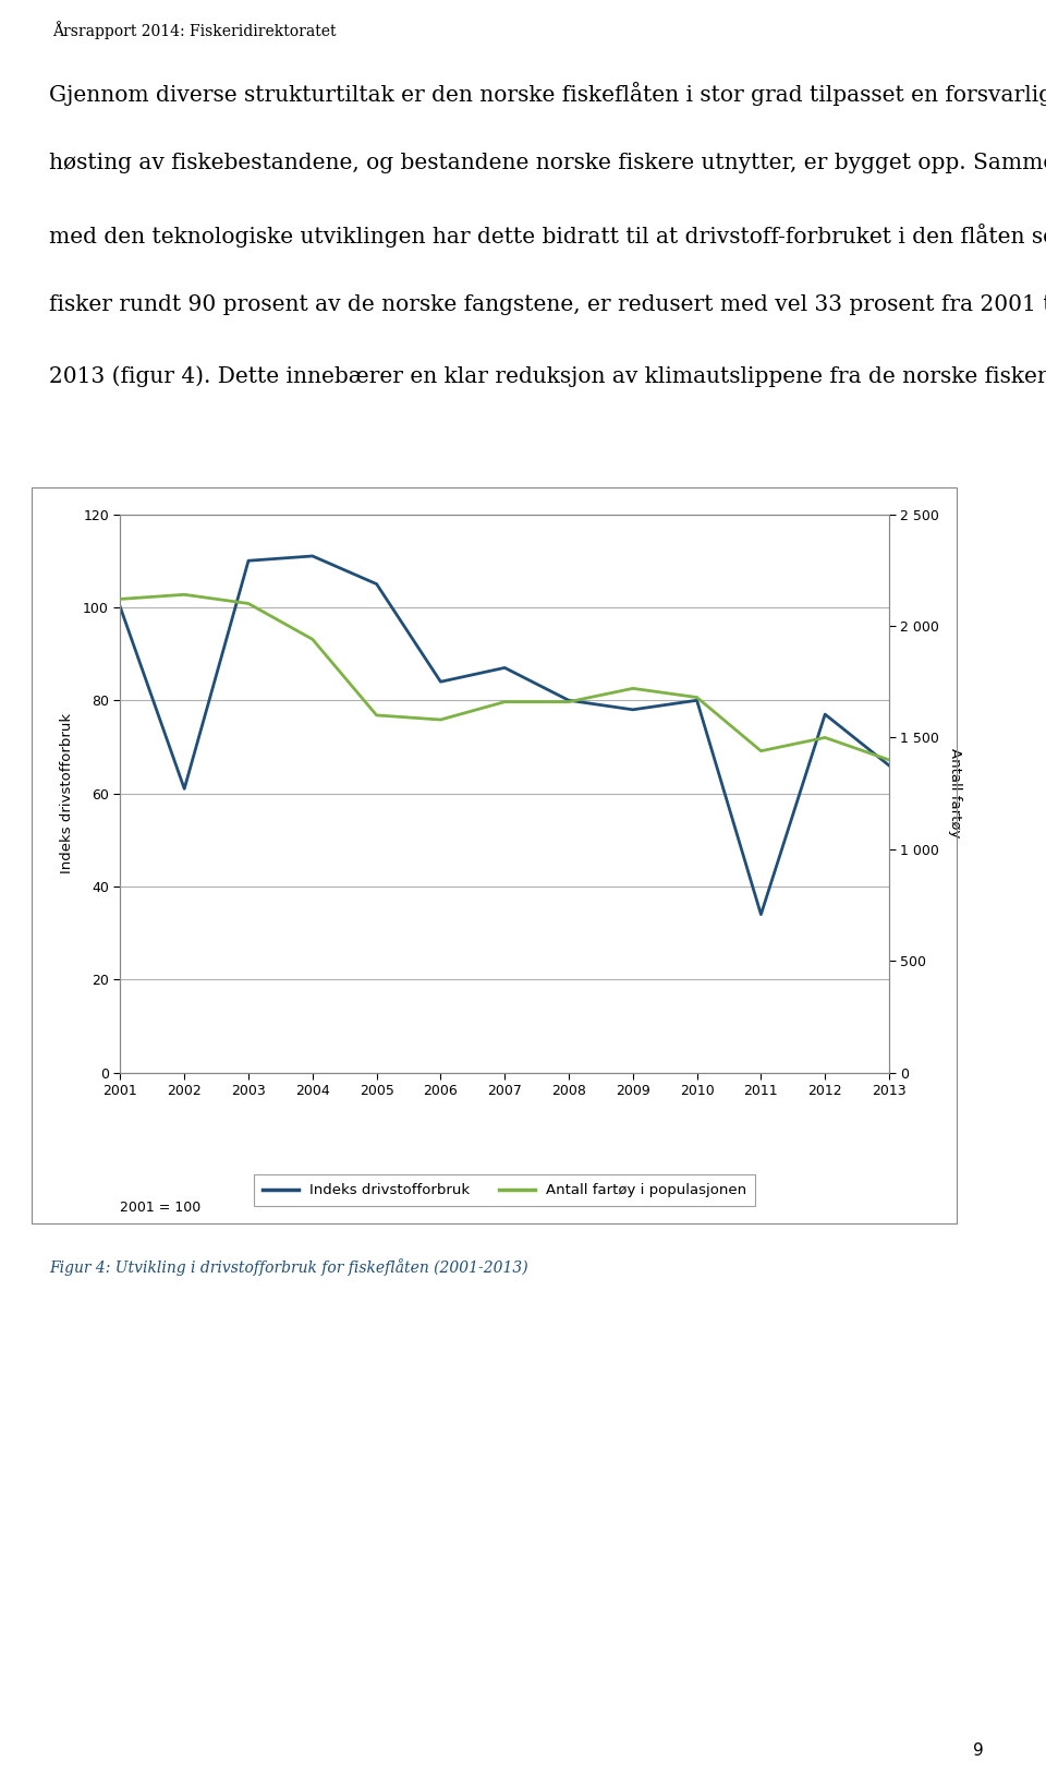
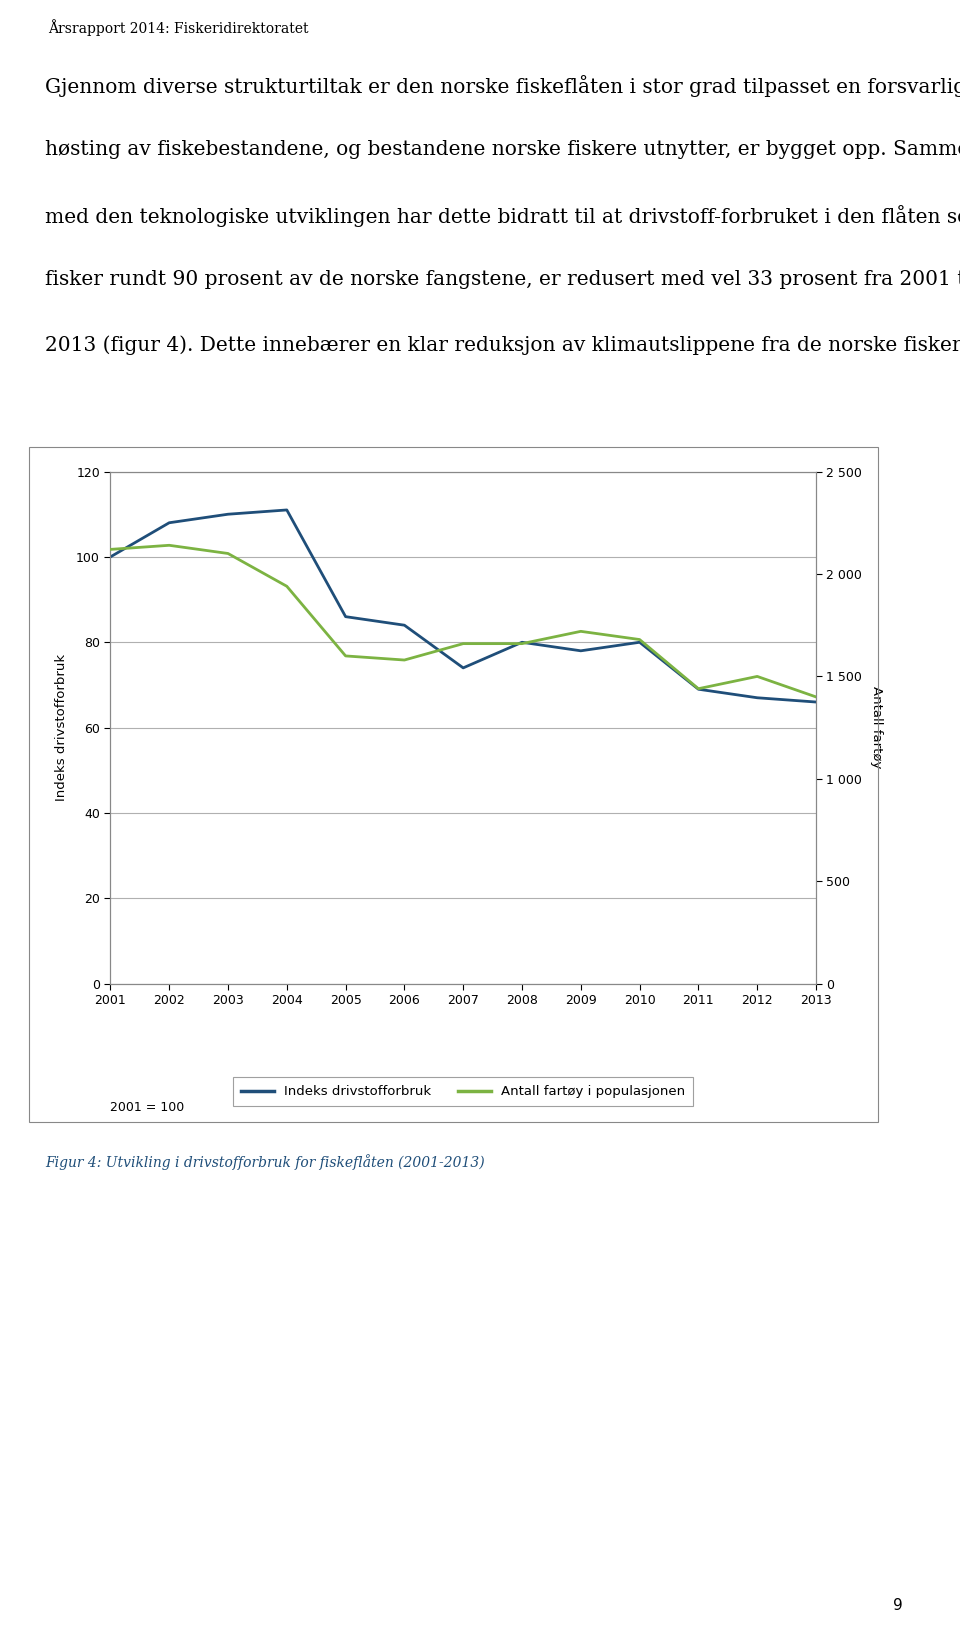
Indeks drivstofforbruk/2002: 61 -> 108
Indeks drivstofforbruk/2005: 105 -> 86
Indeks drivstofforbruk/2007: 87 -> 74
Indeks drivstofforbruk/2011: 34 -> 69
Indeks drivstofforbruk/2012: 77 -> 67
